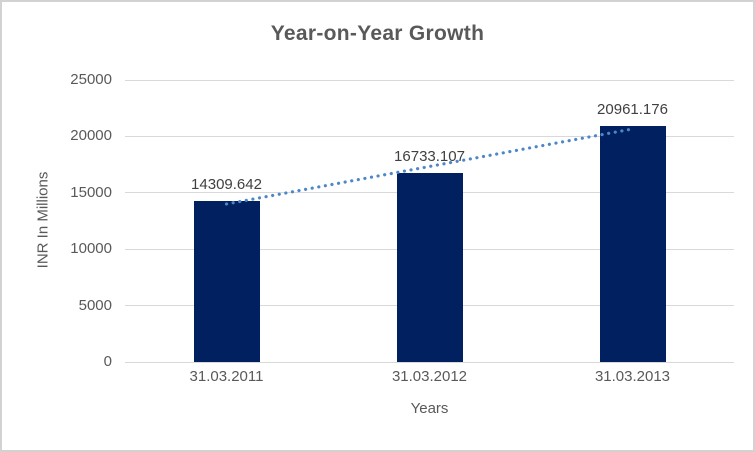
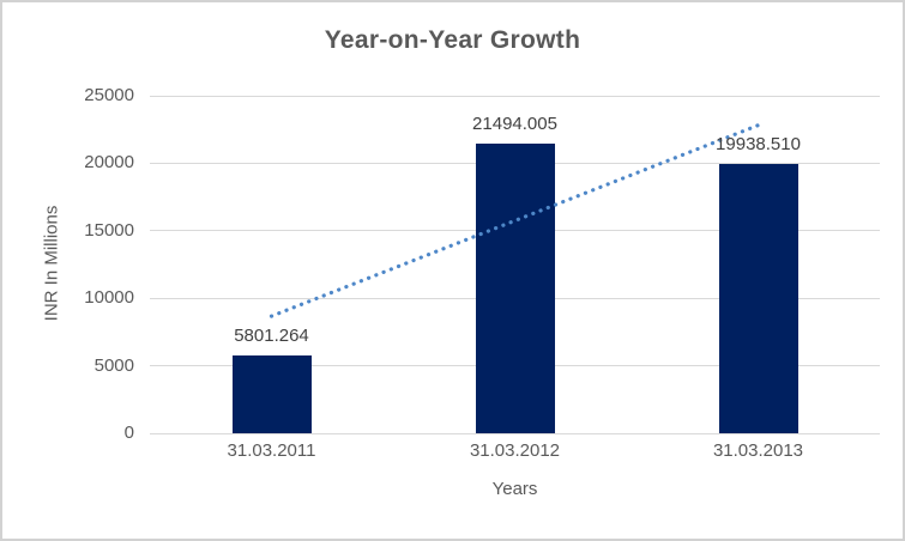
31.03.2011: 14309.642 -> 5801.264
31.03.2012: 16733.107 -> 21494.005
31.03.2013: 20961.176 -> 19938.510
